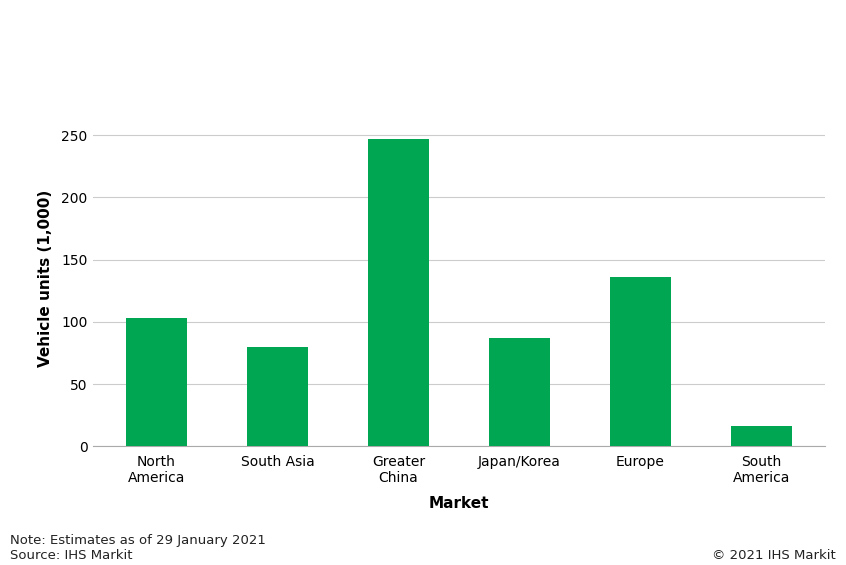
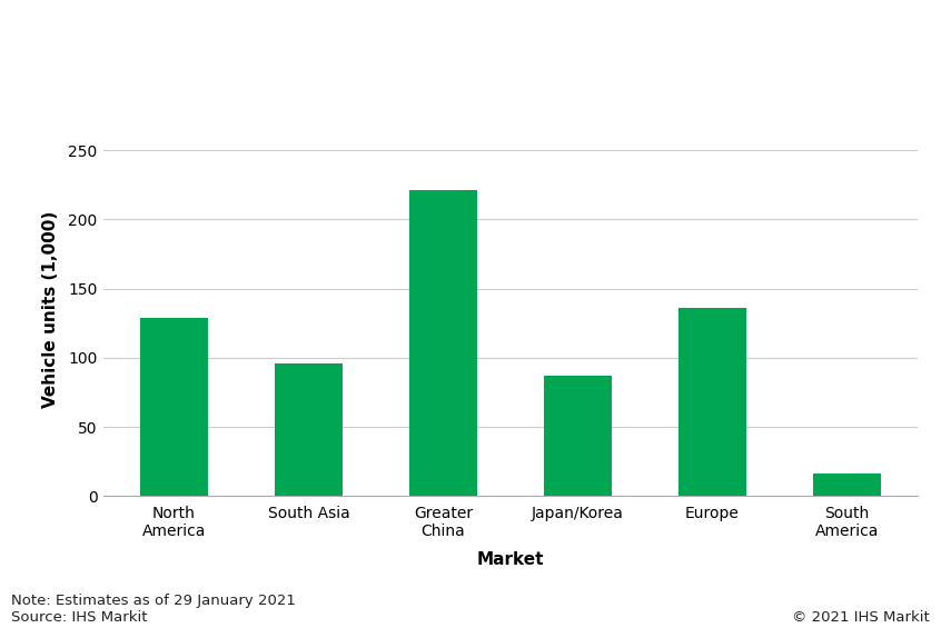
North America: 103 -> 129
South Asia: 80 -> 96
Greater China: 247 -> 221
